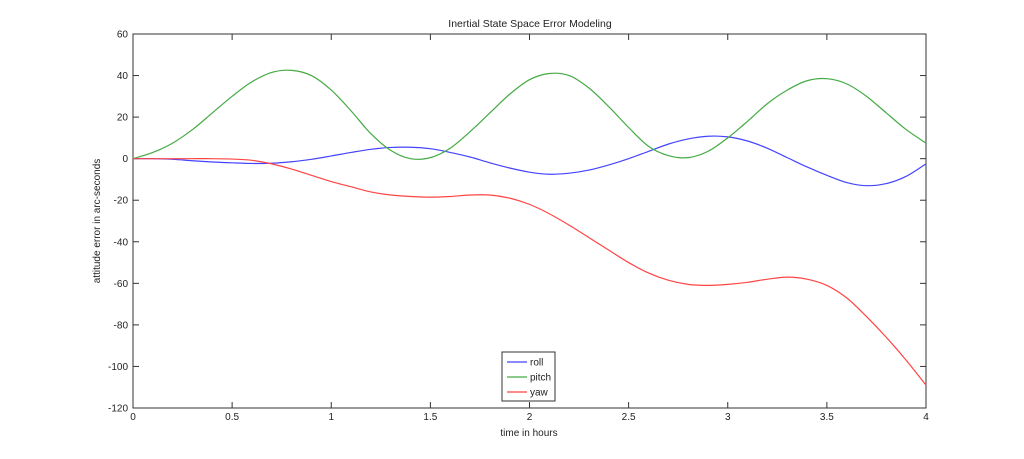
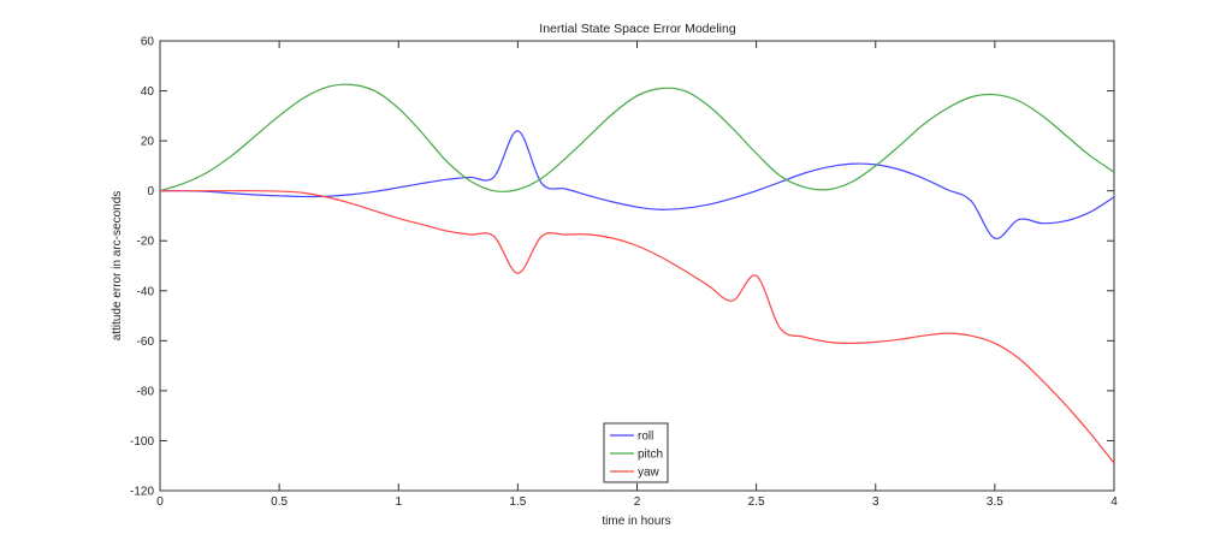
roll/1.5: 5 -> 24
yaw/1.5: -18 -> -33
yaw/2.5: -50 -> -34
roll/3.5: -8 -> -19
